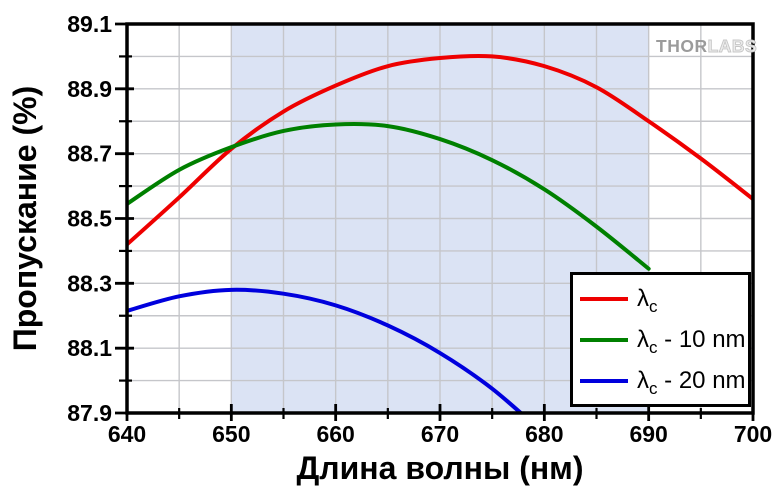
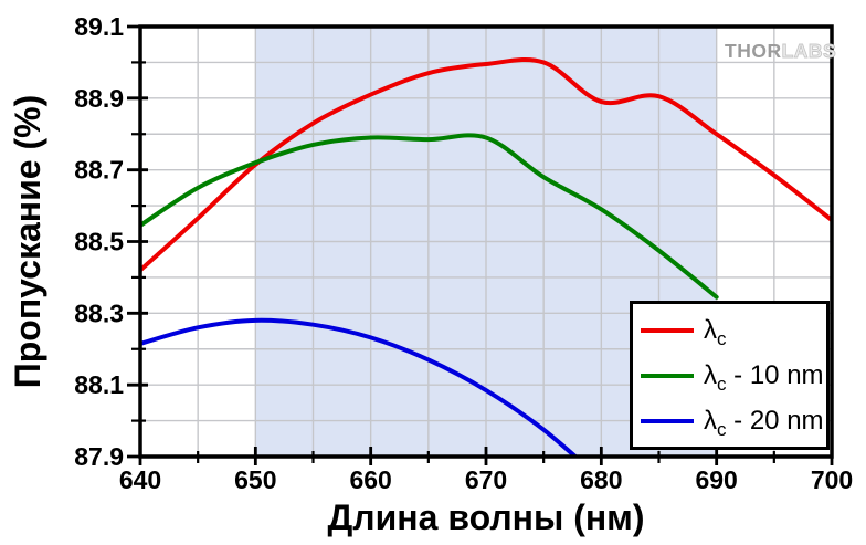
λc - 10 nm/670: 88.75 -> 88.79
λc/680: 88.97 -> 88.89
